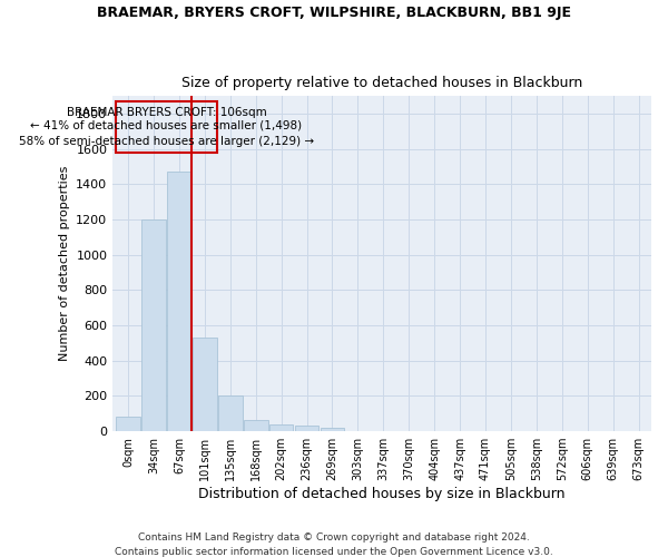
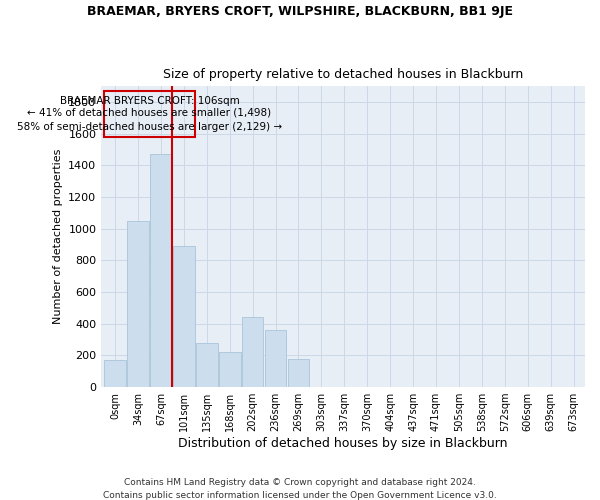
0sqm: 80 -> 170
34sqm: 1200 -> 1050
101sqm: 530 -> 890
135sqm: 200 -> 280
168sqm: 60 -> 220
202sqm: 40 -> 440
236sqm: 30 -> 360
269sqm: 20 -> 180
